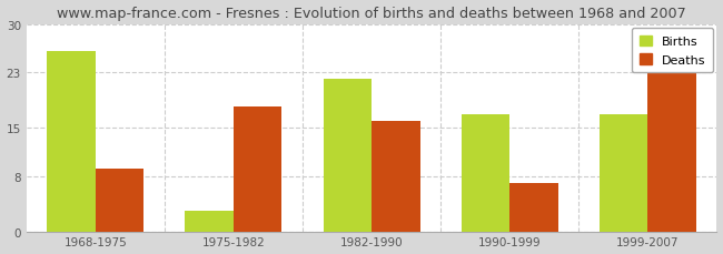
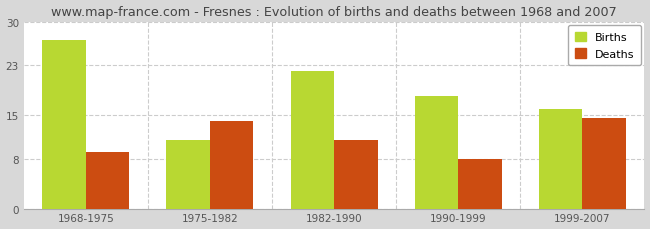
Births/1968-1975: 26 -> 27
Births/1975-1982: 3 -> 11
Deaths/1975-1982: 18.0 -> 14.0
Deaths/1982-1990: 16.0 -> 11.0
Births/1990-1999: 17 -> 18
Deaths/1990-1999: 7.0 -> 8.0
Births/1999-2007: 17 -> 16
Deaths/1999-2007: 22.8 -> 14.5
